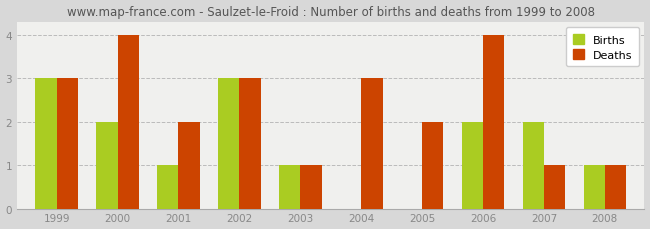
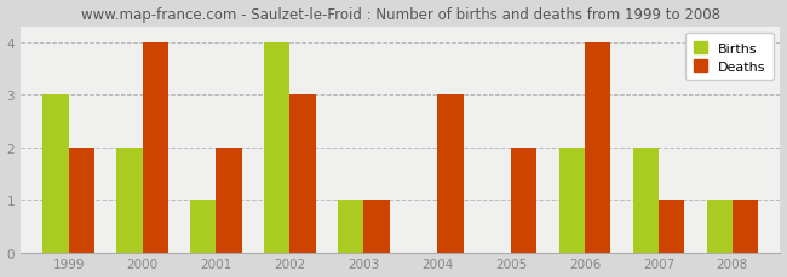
Deaths/1999: 3 -> 2
Births/2002: 3 -> 4
